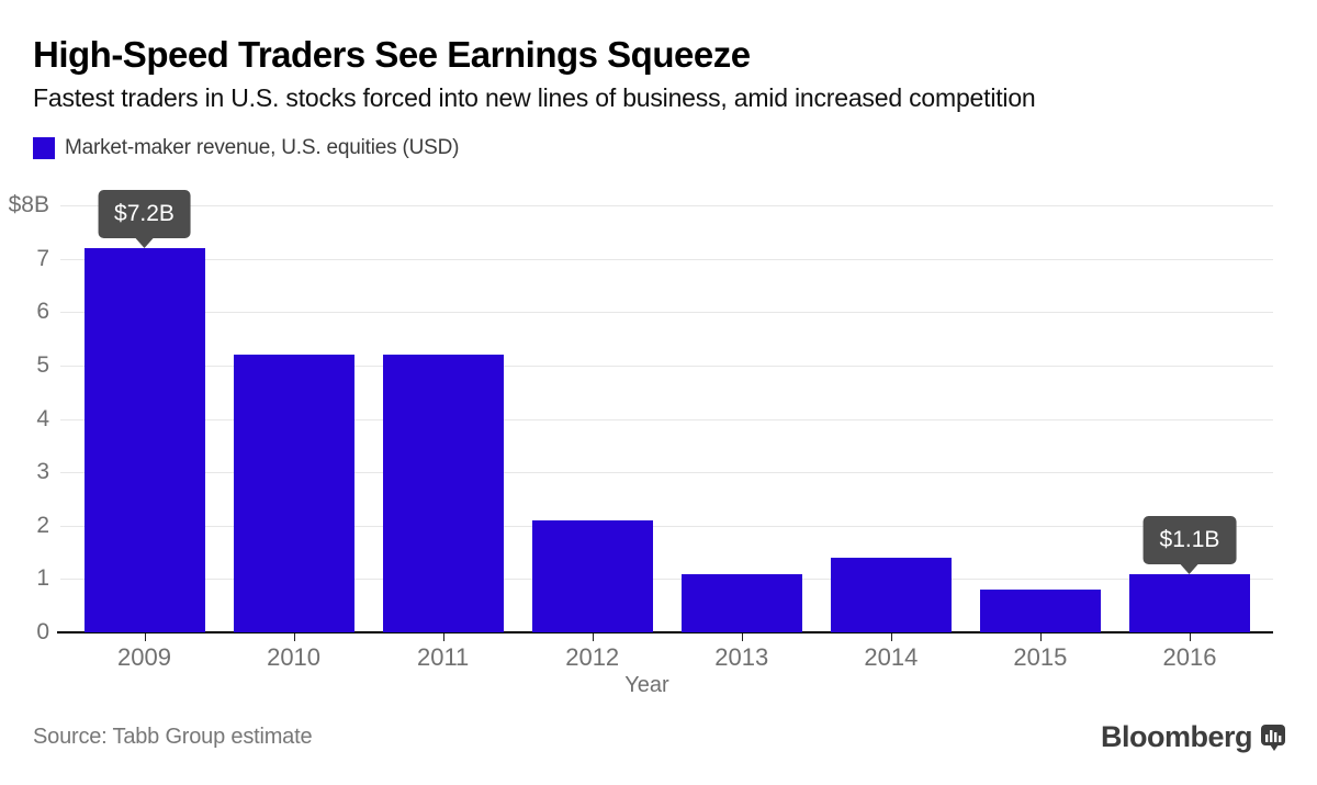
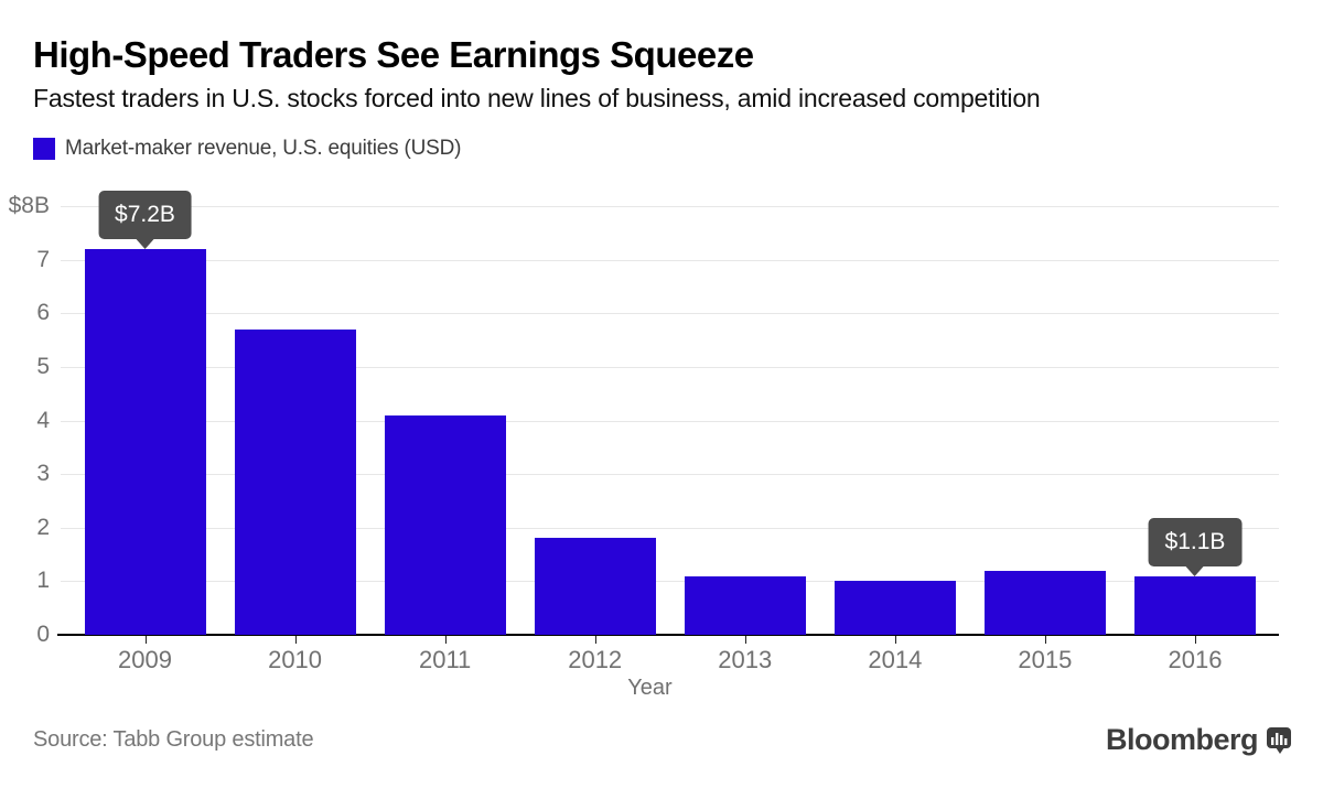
2010: $5.2B -> $5.7B
2011: $5.2B -> $4.1B
2012: $2.1B -> $1.8B
2014: $1.4B -> $1.0B
2015: $0.8B -> $1.2B
